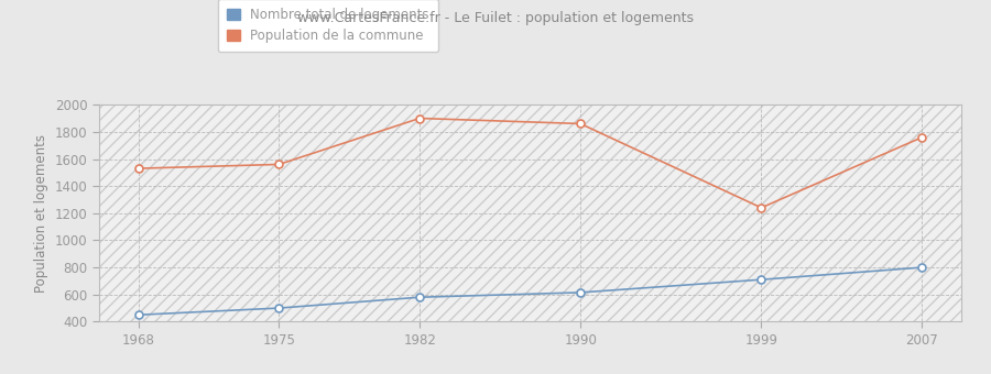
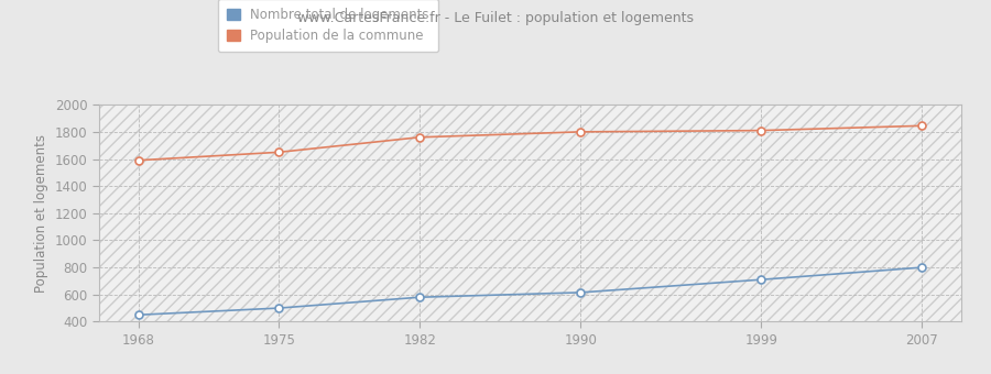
Population de la commune/1968: 1530 -> 1590
Population de la commune/1975: 1560 -> 1650
Population de la commune/1982: 1900 -> 1760
Population de la commune/1990: 1860 -> 1800
Population de la commune/1999: 1240 -> 1810
Population de la commune/2007: 1760 -> 1840
